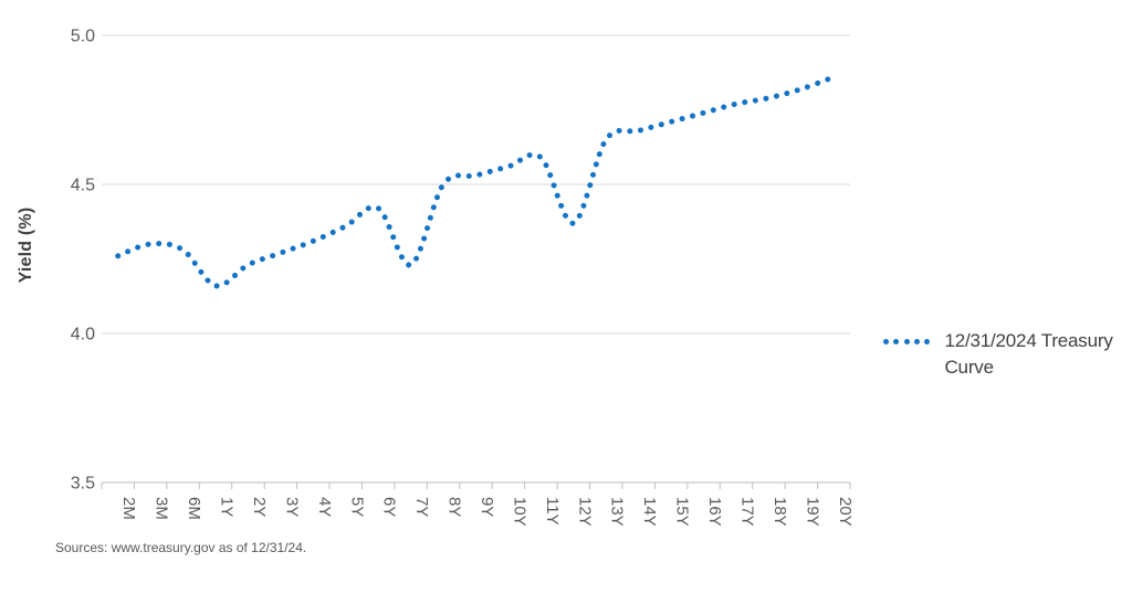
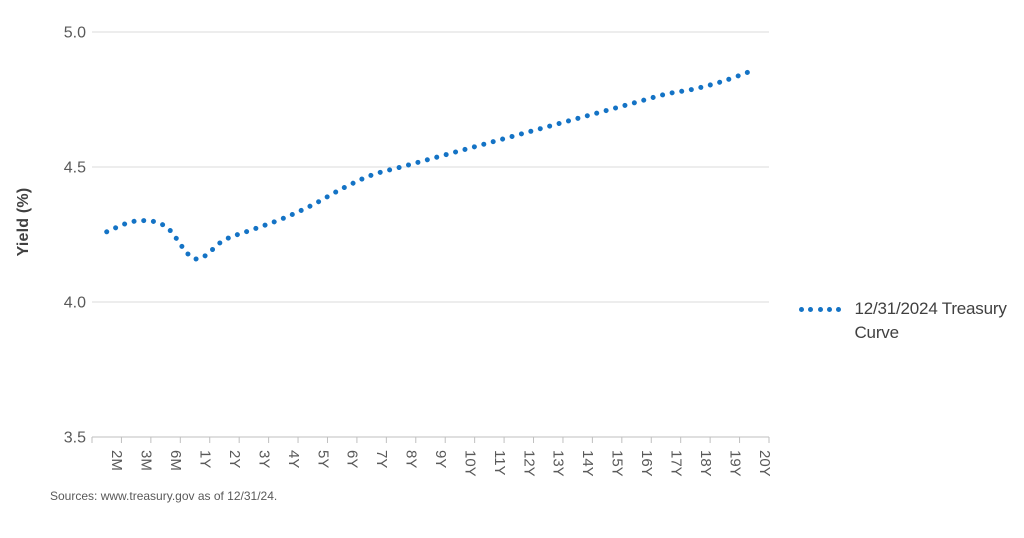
7Y: 4.23 -> 4.47
12Y: 4.37 -> 4.62
